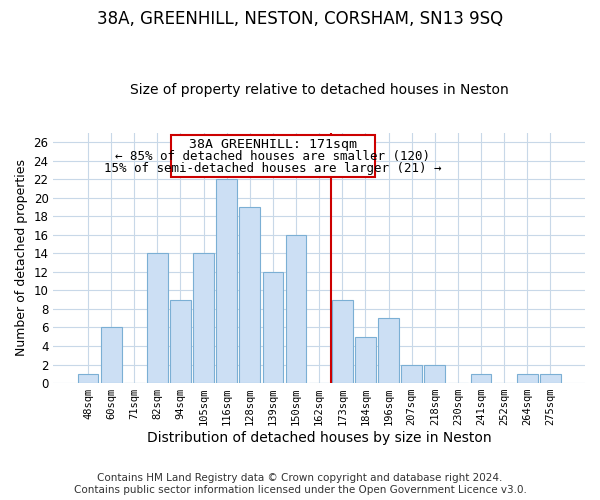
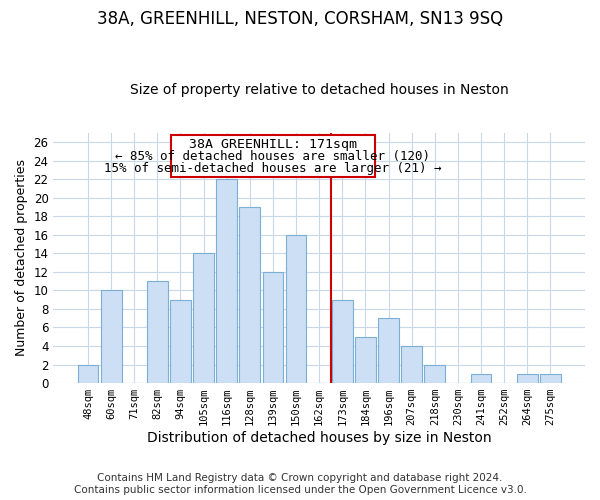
48sqm: 1 -> 2
60sqm: 6 -> 10
82sqm: 14 -> 11
207sqm: 2 -> 4
